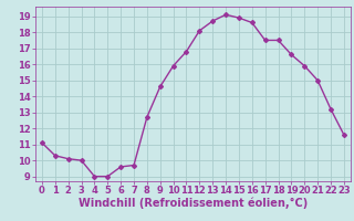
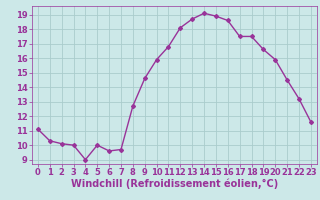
5: 9.0 -> 10.0
21: 15.0 -> 14.5
